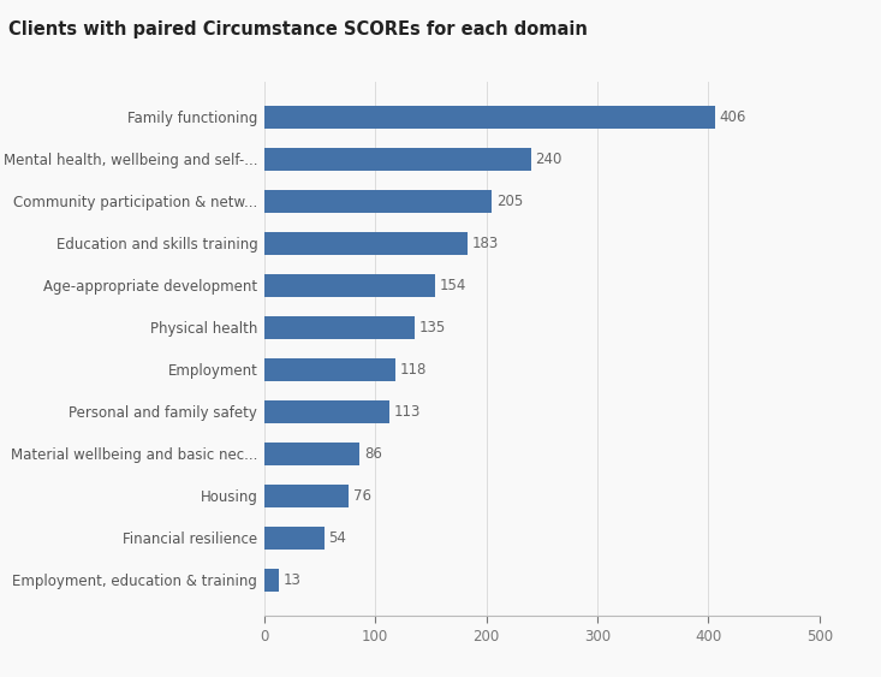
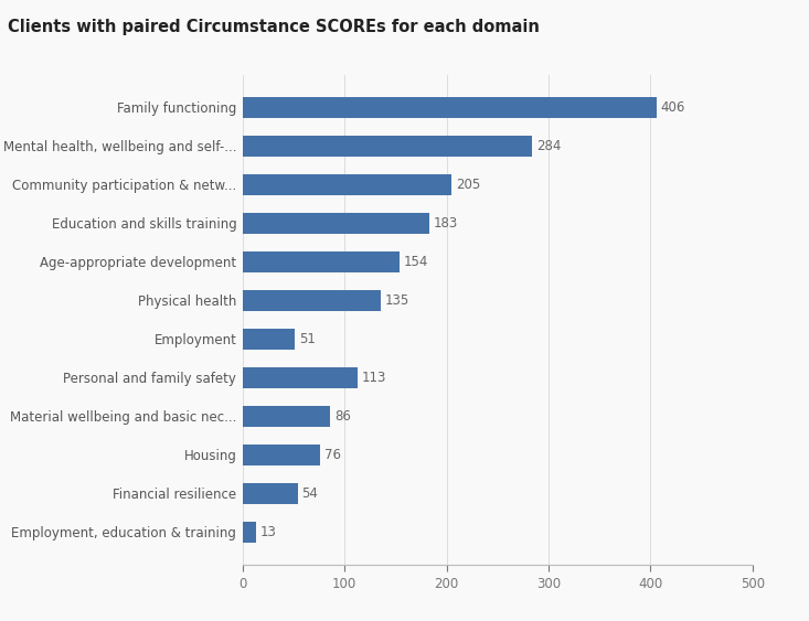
Mental health, wellbeing and self-...: 240 -> 284
Employment: 118 -> 51
